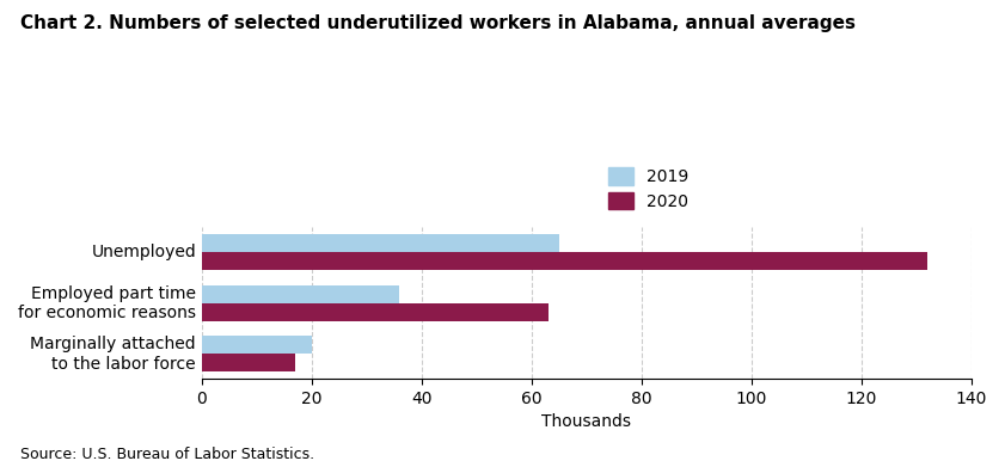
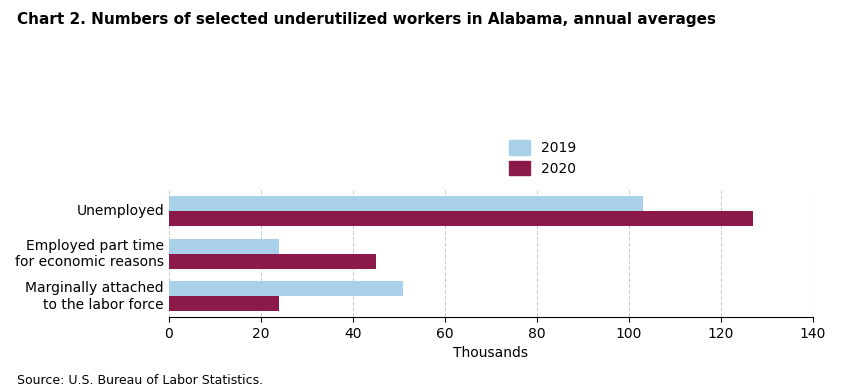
2019/Unemployed: 65 -> 103
2020/Unemployed: 132 -> 127
2019/Employed part time for economic reasons: 36 -> 24
2020/Employed part time for economic reasons: 63 -> 45
2019/Marginally attached to the labor force: 20 -> 51
2020/Marginally attached to the labor force: 17 -> 24
